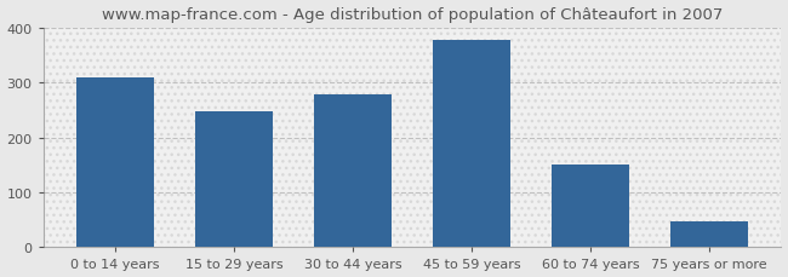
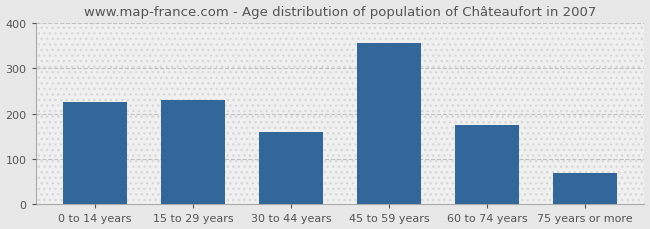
0 to 14 years: 310 -> 225
15 to 29 years: 248 -> 230
30 to 44 years: 278 -> 160
45 to 59 years: 378 -> 355
60 to 74 years: 150 -> 175
75 years or more: 48 -> 70
